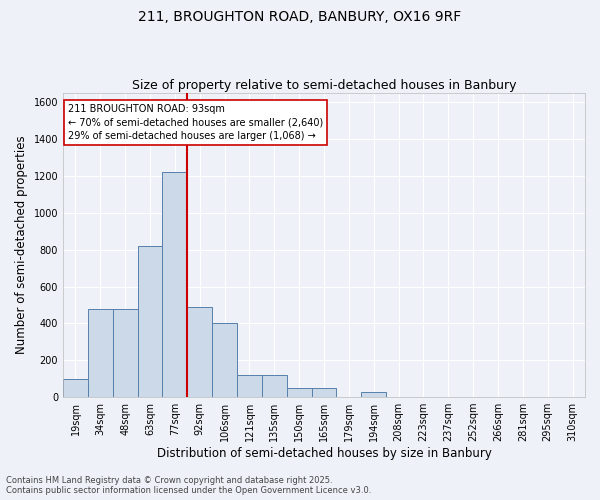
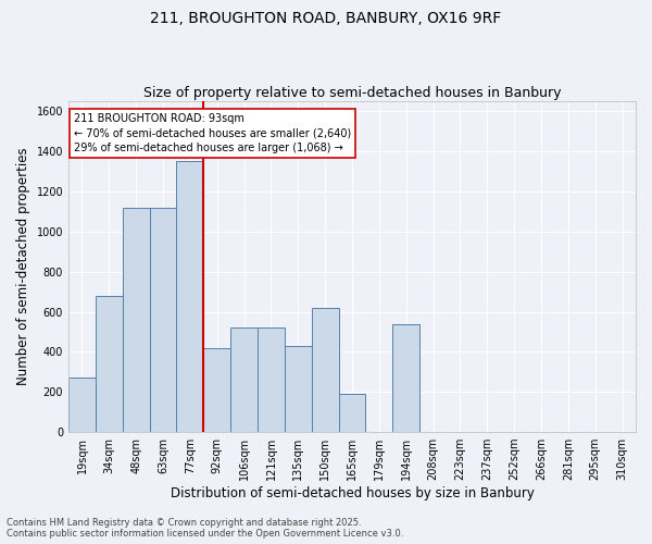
19sqm: 100 -> 270
34sqm: 480 -> 680
48sqm: 480 -> 1120
63sqm: 820 -> 1120
77sqm: 1220 -> 1350
92sqm: 490 -> 420
106sqm: 400 -> 520
121sqm: 120 -> 520
135sqm: 120 -> 430
150sqm: 50 -> 620
165sqm: 50 -> 190
194sqm: 30 -> 540
